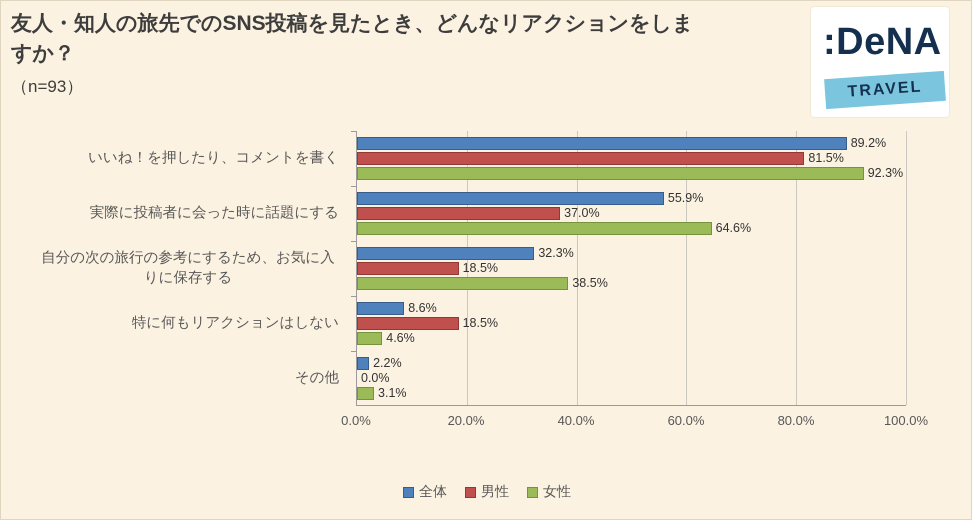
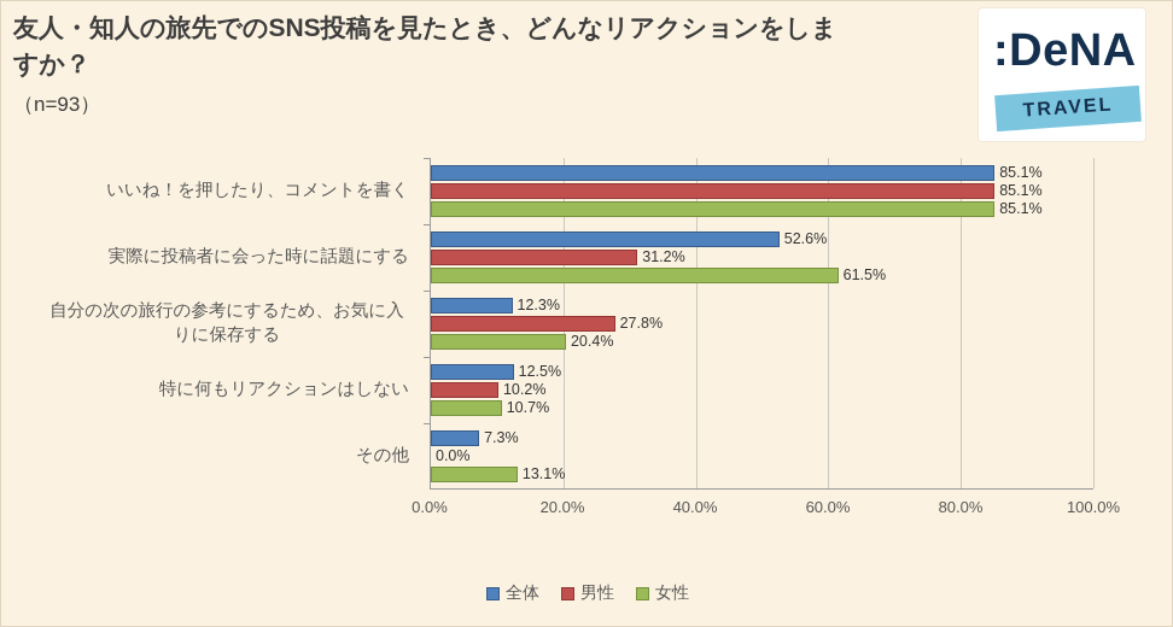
全体/いいね！を押したり、コメントを書く: 89.2% -> 85.1%
男性/いいね！を押したり、コメントを書く: 81.5% -> 85.1%
女性/いいね！を押したり、コメントを書く: 92.3% -> 85.1%
全体/実際に投稿者に会った時に話題にする: 55.9% -> 52.6%
男性/実際に投稿者に会った時に話題にする: 37.0% -> 31.2%
女性/実際に投稿者に会った時に話題にする: 64.6% -> 61.5%
全体/自分の次の旅行の参考にするため、お気に入りに保存する: 32.3% -> 12.3%
男性/自分の次の旅行の参考にするため、お気に入りに保存する: 18.5% -> 27.8%
女性/自分の次の旅行の参考にするため、お気に入りに保存する: 38.5% -> 20.4%
全体/特に何もリアクションはしない: 8.6% -> 12.5%
男性/特に何もリアクションはしない: 18.5% -> 10.2%
女性/特に何もリアクションはしない: 4.6% -> 10.7%
全体/その他: 2.2% -> 7.3%
女性/その他: 3.1% -> 13.1%
